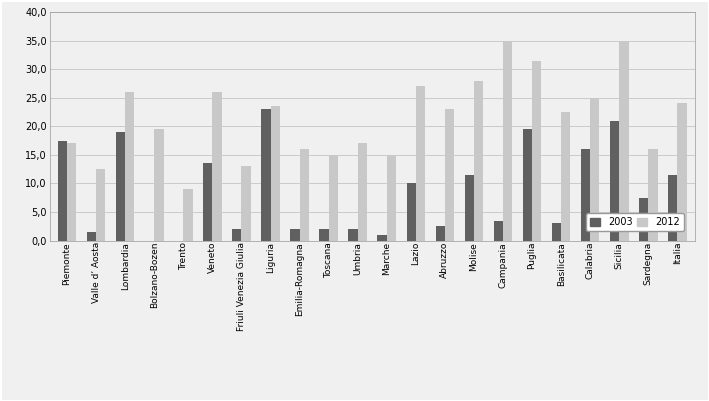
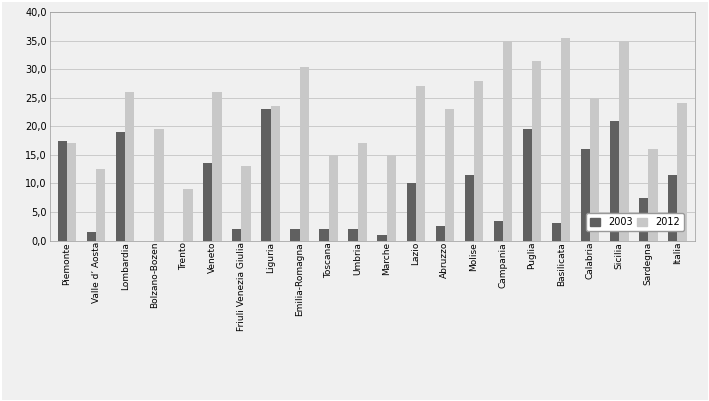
2012/Emilia-Romagna: 16,0 -> 30,4
2012/Basilicata: 22,5 -> 35,4
